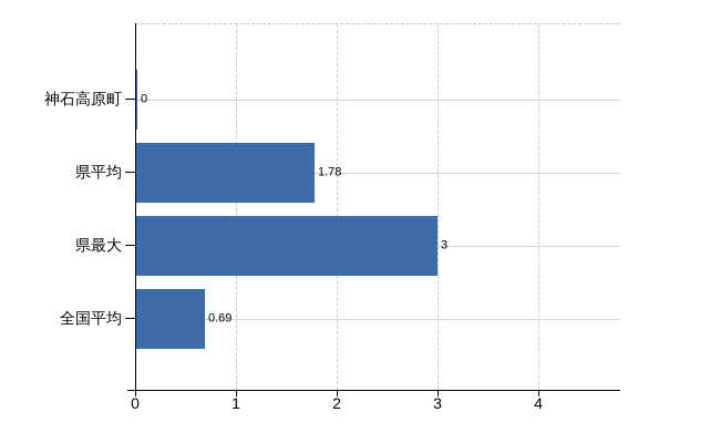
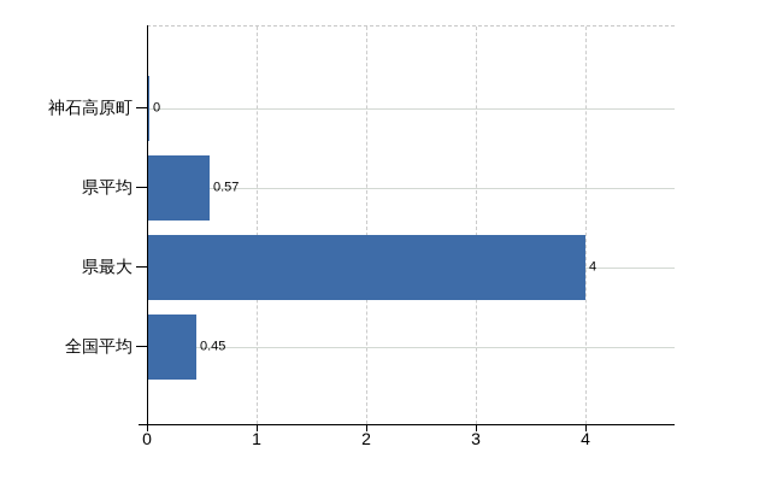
県平均: 1.78 -> 0.57
県最大: 3 -> 4
全国平均: 0.69 -> 0.45
